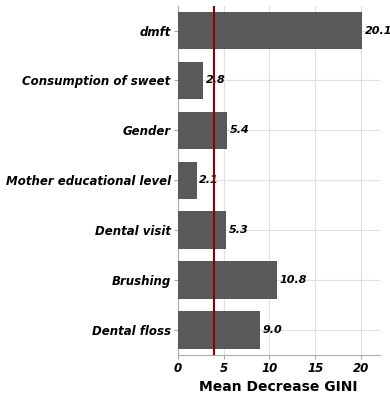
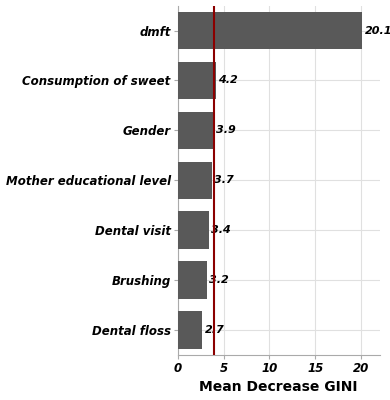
Consumption of sweet: 2.8 -> 4.2
Gender: 5.4 -> 3.9
Mother educational level: 2.1 -> 3.7
Dental visit: 5.3 -> 3.4
Brushing: 10.8 -> 3.2
Dental floss: 9.0 -> 2.7
